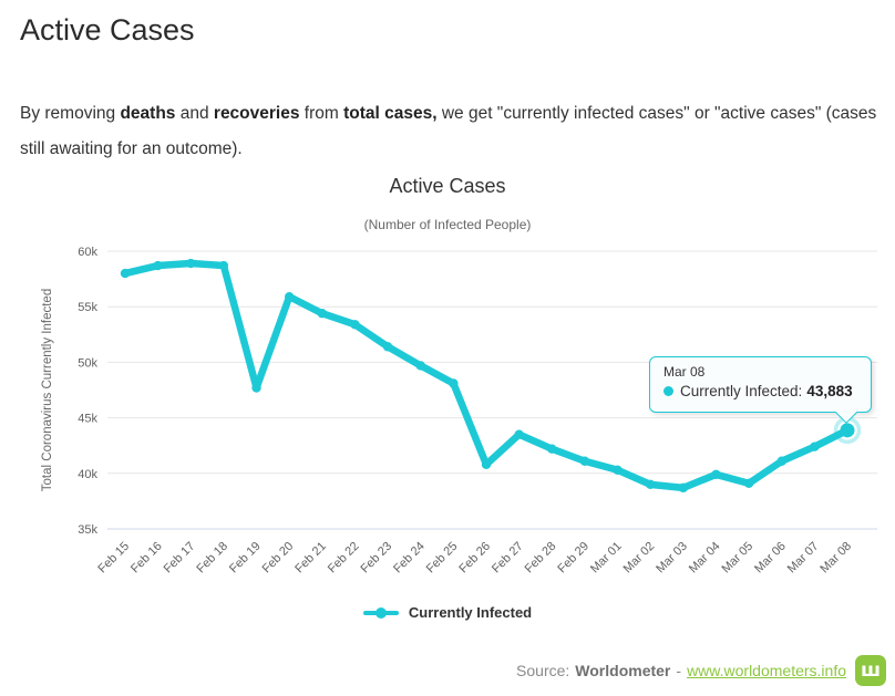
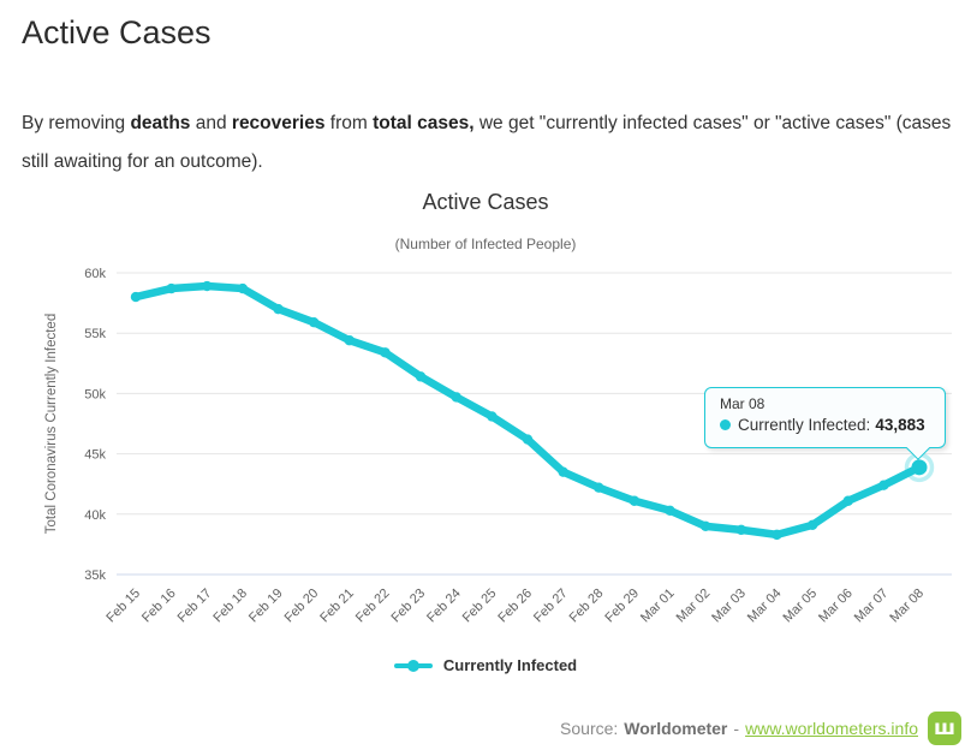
Feb 19: 47.7k -> 57.0k
Feb 26: 40.8k -> 46.2k
Mar 04: 39.9k -> 38.3k
